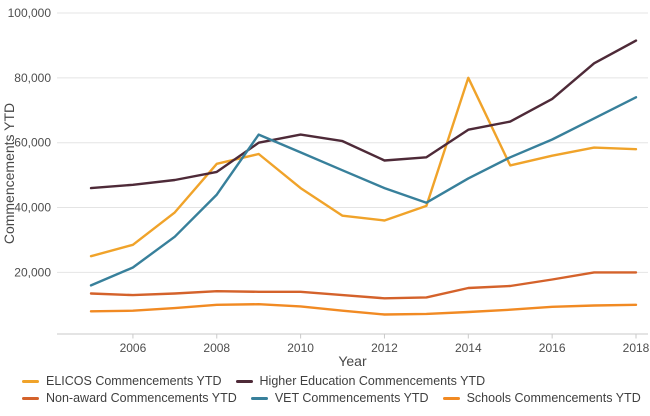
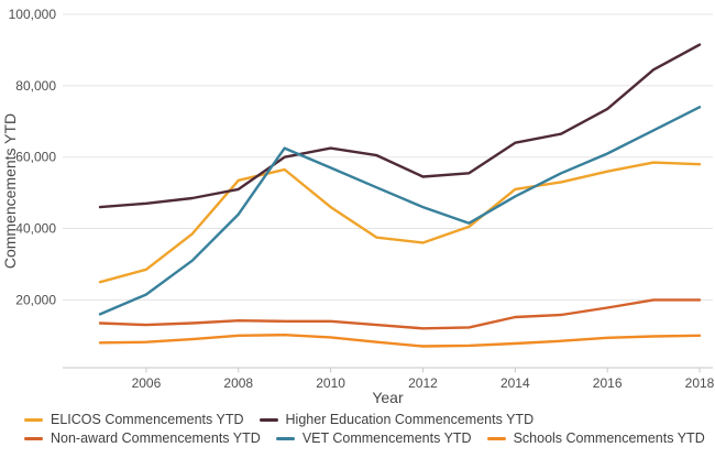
ELICOS Commencements YTD/2014: 80000 -> 51000
